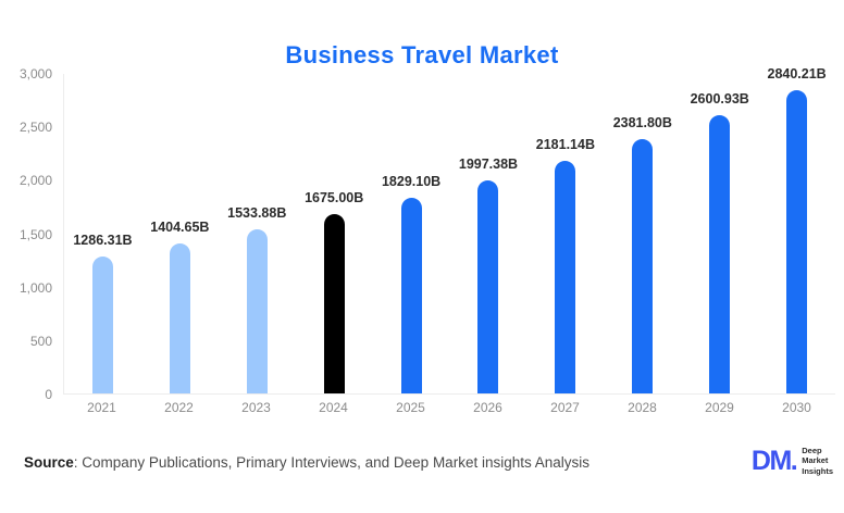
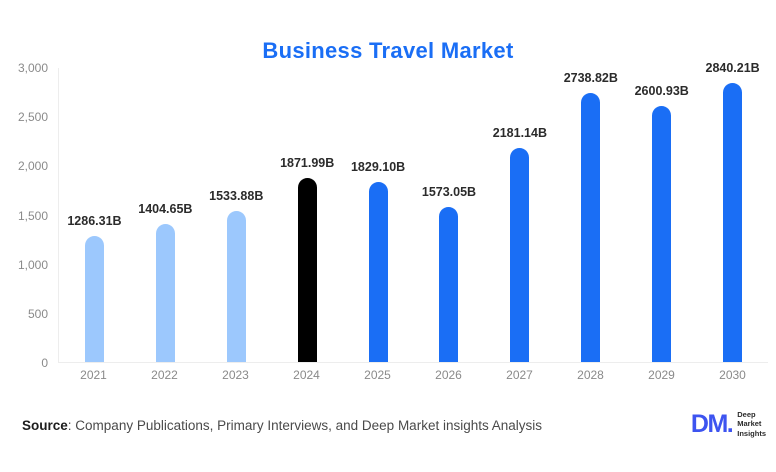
2024: 1675.00B -> 1871.99B
2026: 1997.38B -> 1573.05B
2028: 2381.80B -> 2738.82B
